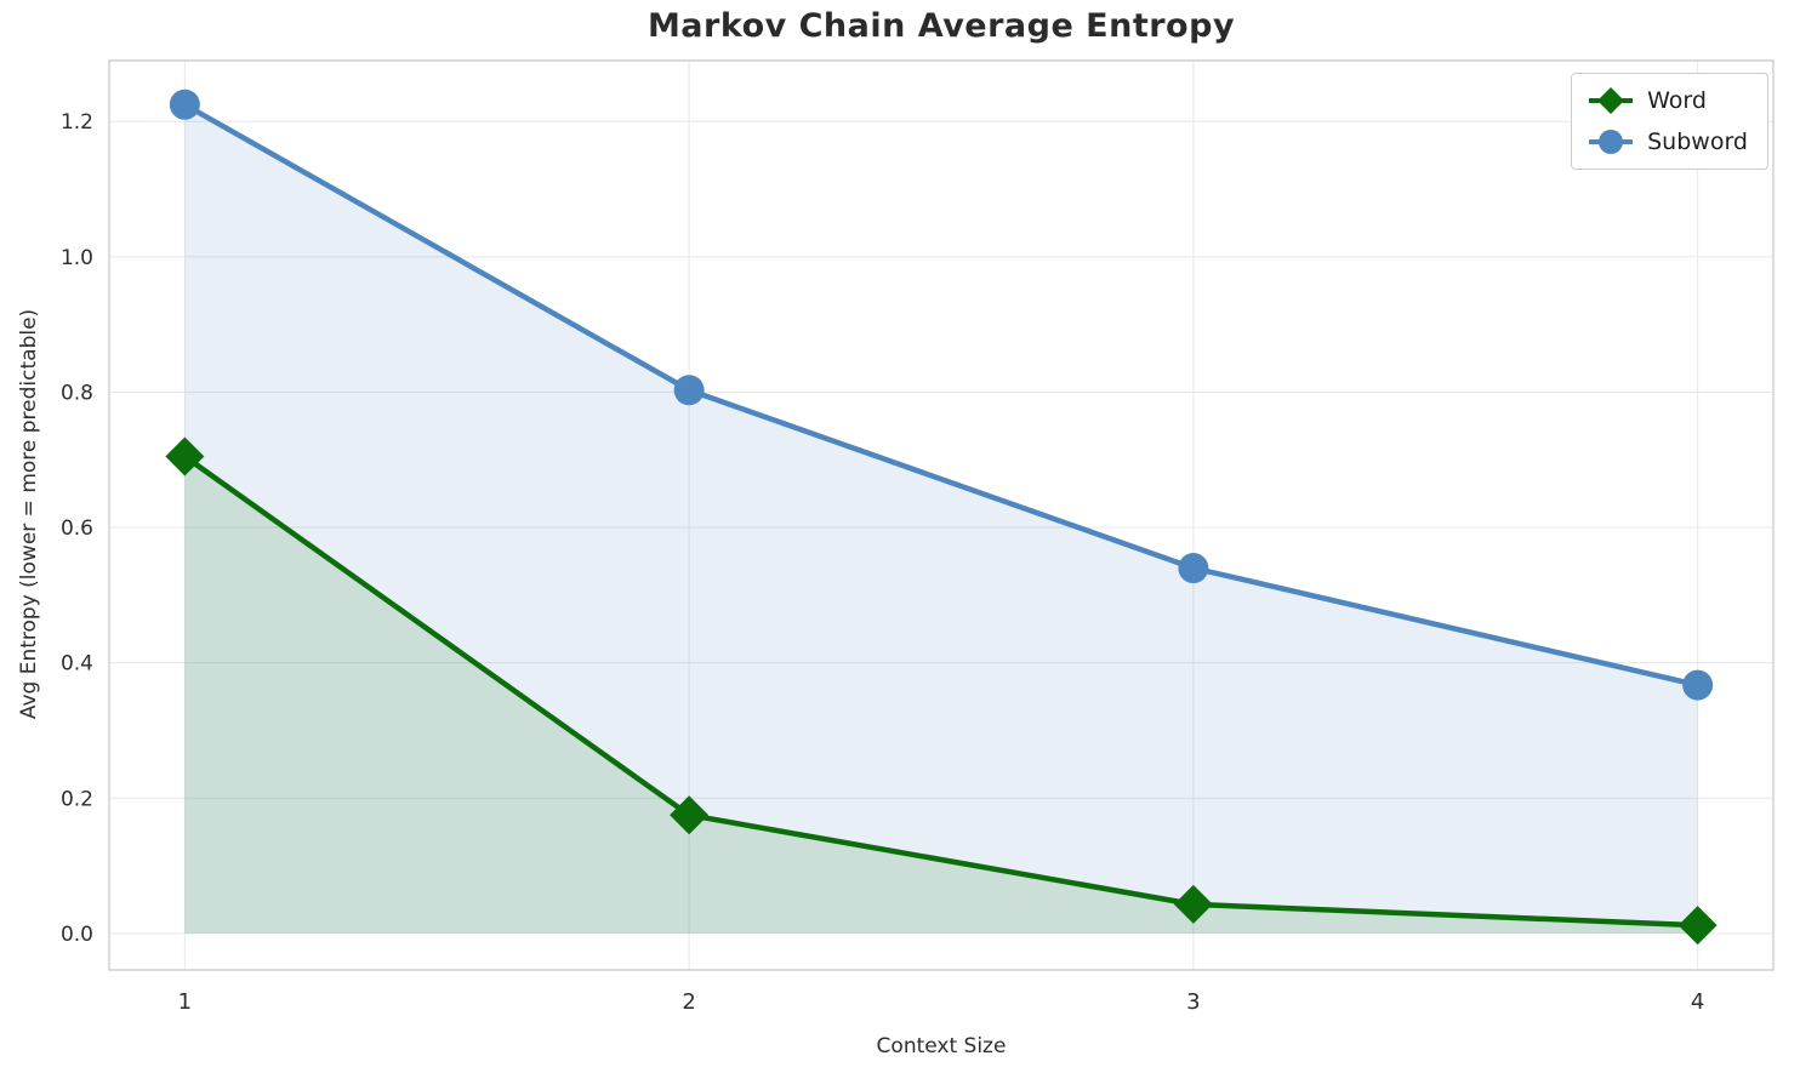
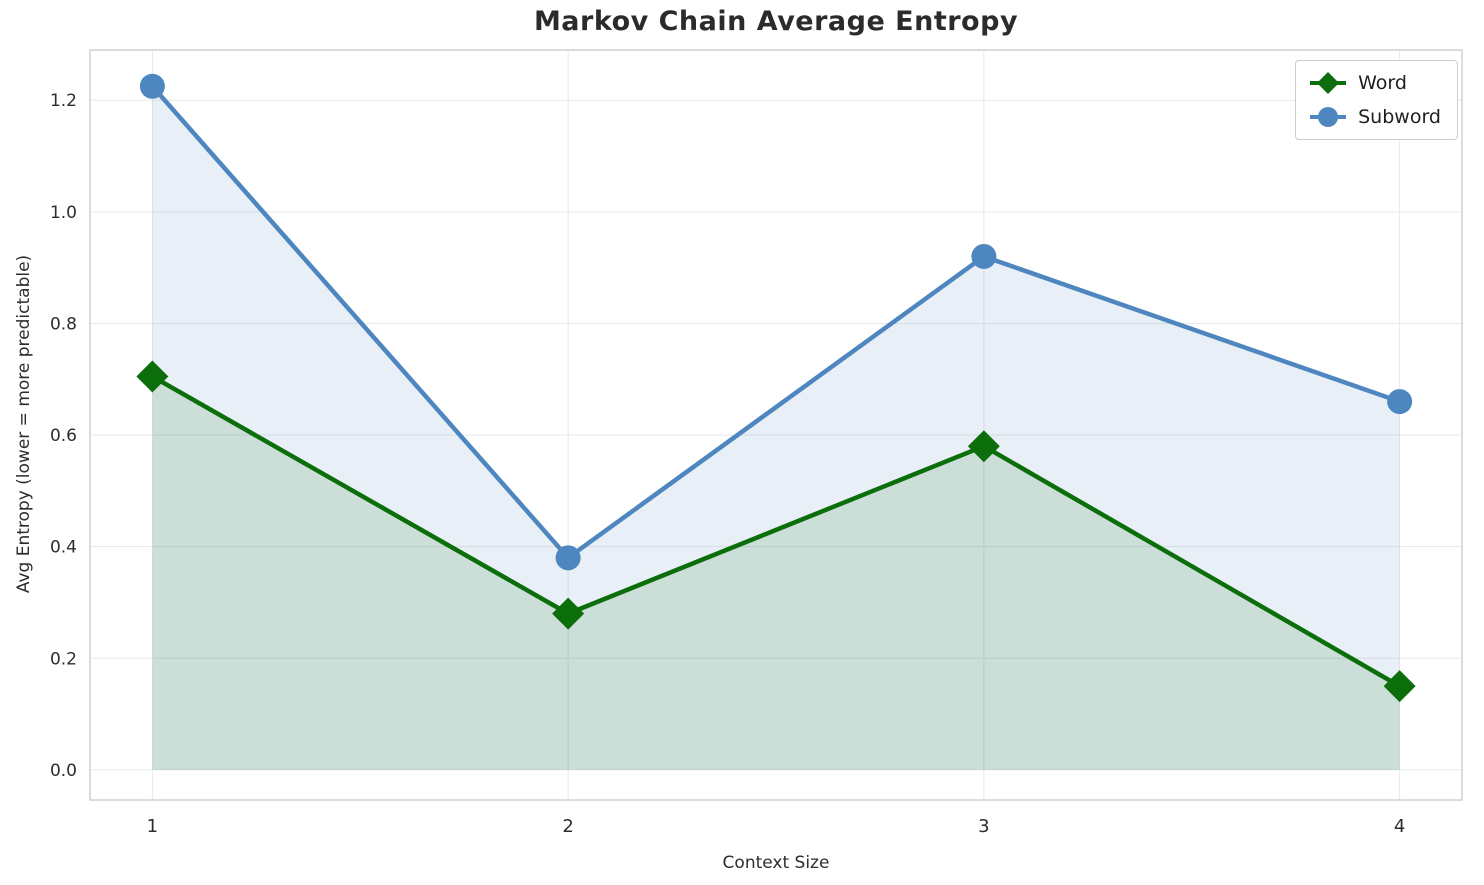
Word/2: 0.17 -> 0.28
Subword/2: 0.80 -> 0.38
Word/3: 0.04 -> 0.58
Subword/3: 0.54 -> 0.92
Word/4: 0.01 -> 0.15
Subword/4: 0.37 -> 0.66
